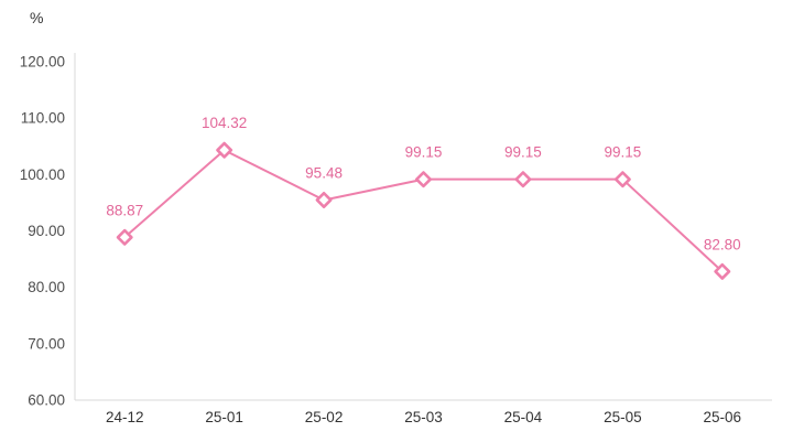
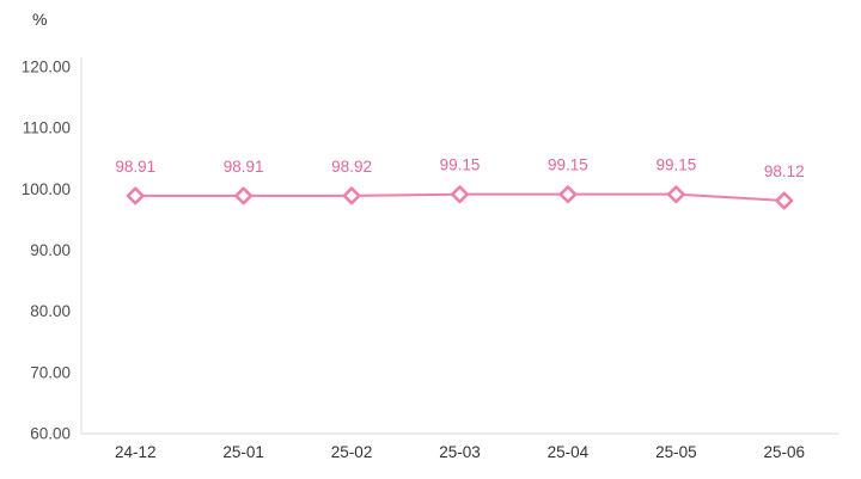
24-12: 88.87 -> 98.91
25-01: 104.32 -> 98.91
25-02: 95.48 -> 98.92
25-06: 82.80 -> 98.12
